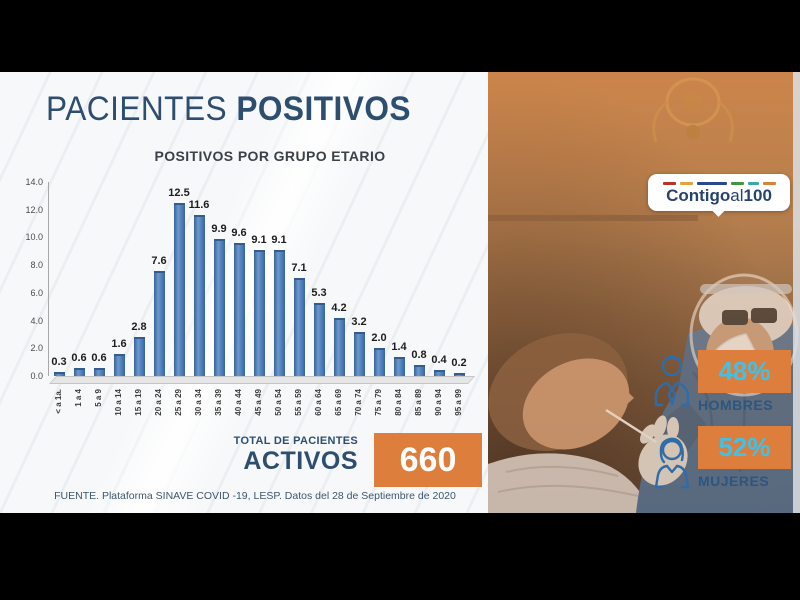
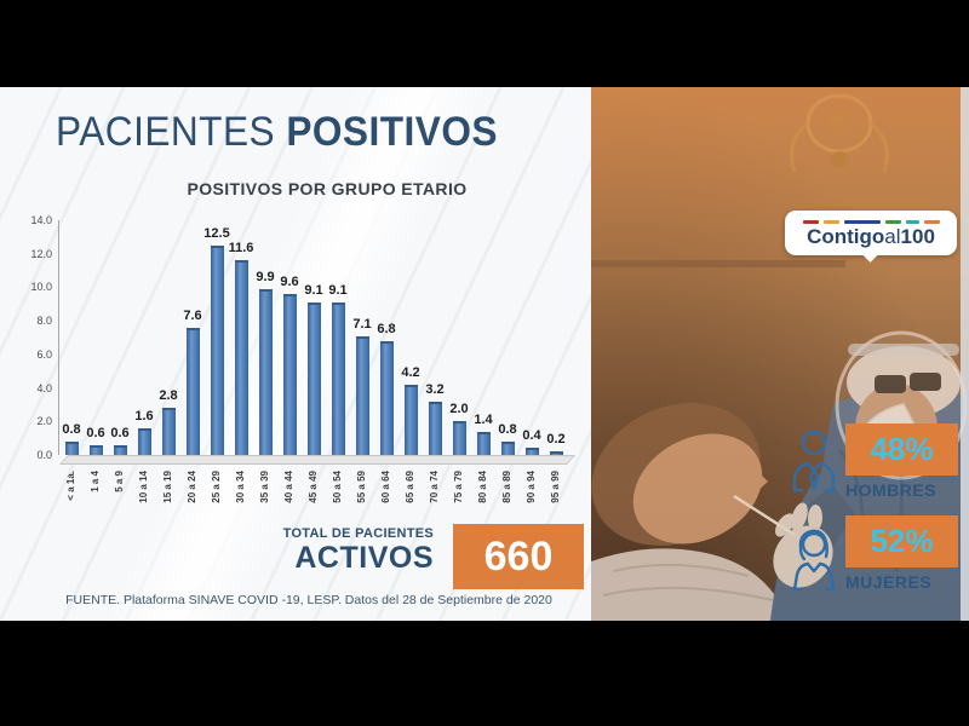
< a 1a.: 0.3 -> 0.8
60 a 64: 5.3 -> 6.8
